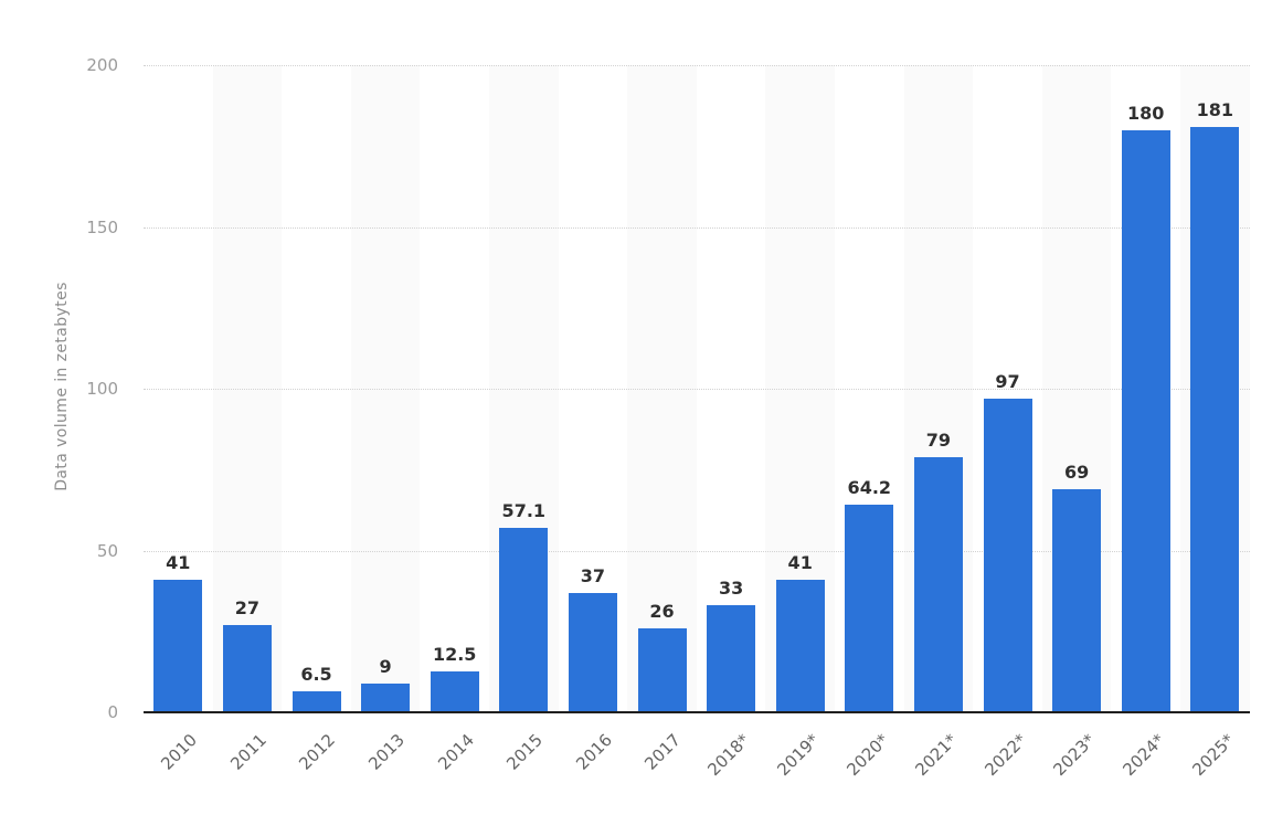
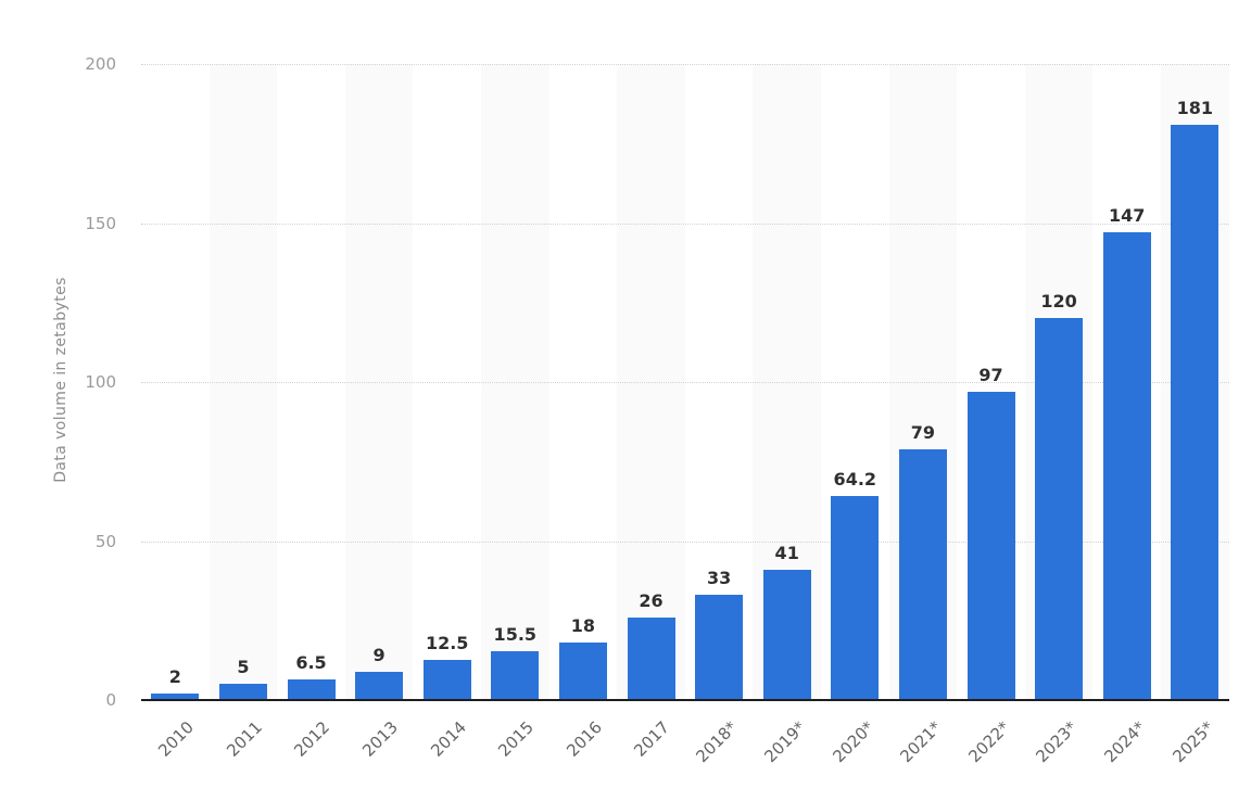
2010: 41 -> 2
2011: 27 -> 5
2015: 57.1 -> 15.5
2016: 37 -> 18
2023*: 69 -> 120
2024*: 180 -> 147
